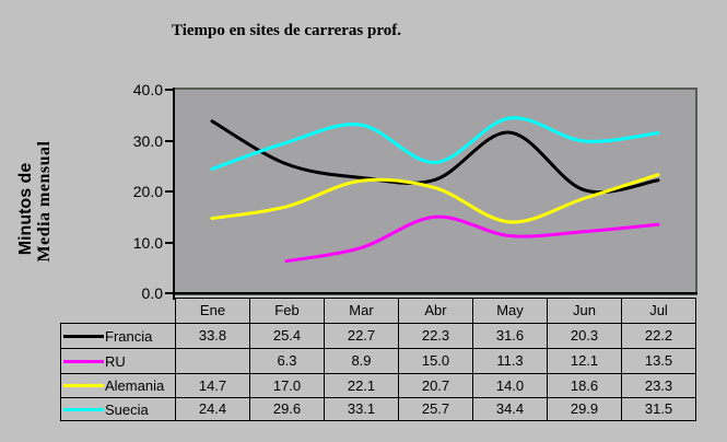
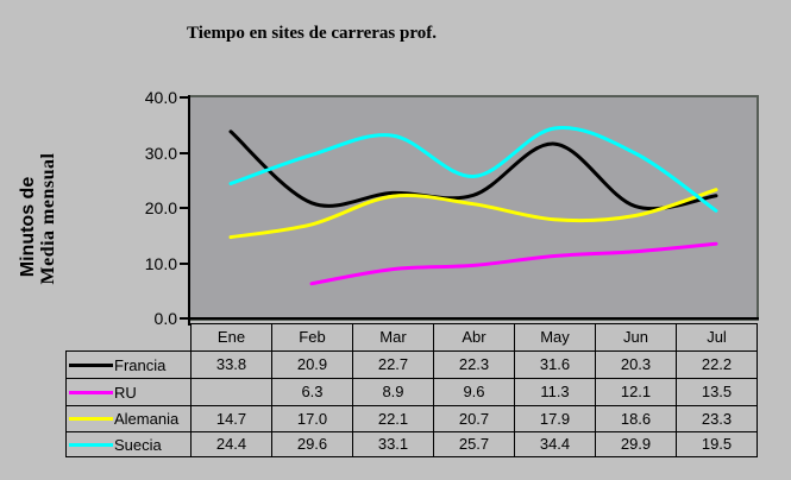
Francia/Feb: 25.4 -> 20.9
RU/Abr: 15.0 -> 9.6
Alemania/May: 14.0 -> 17.9
Suecia/Jul: 31.5 -> 19.5
